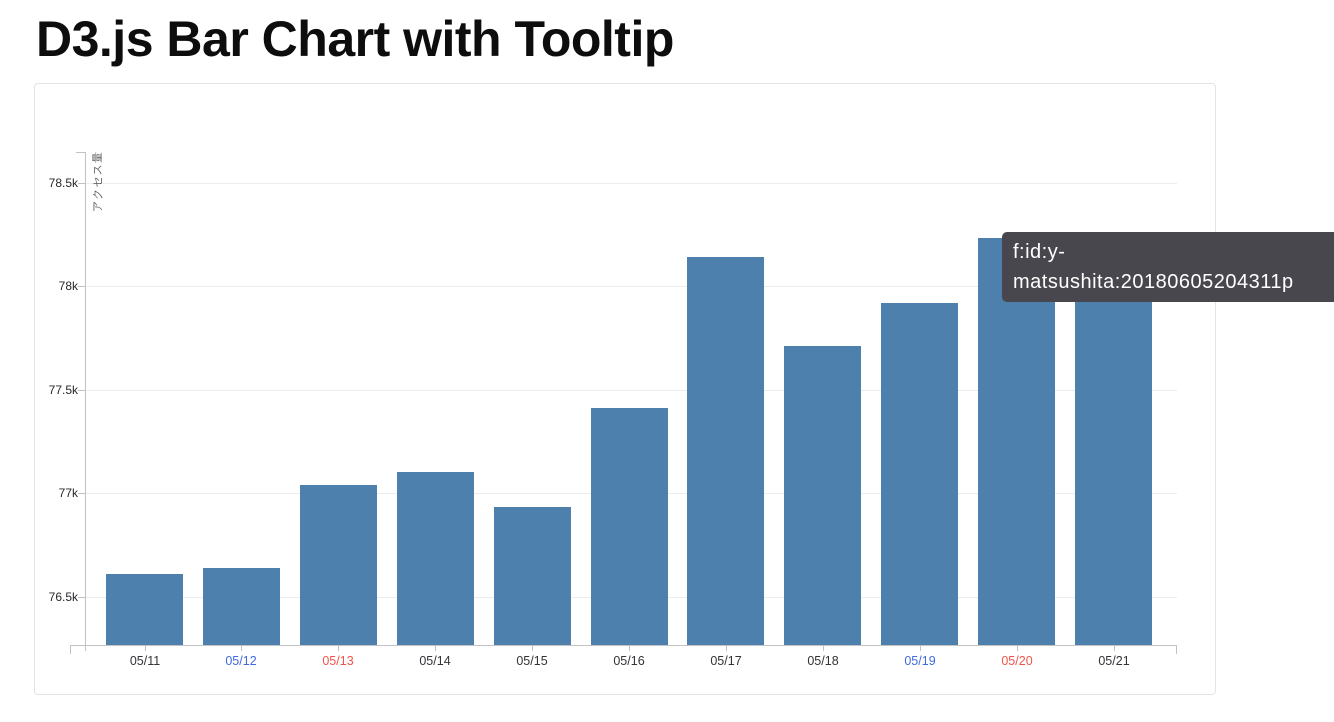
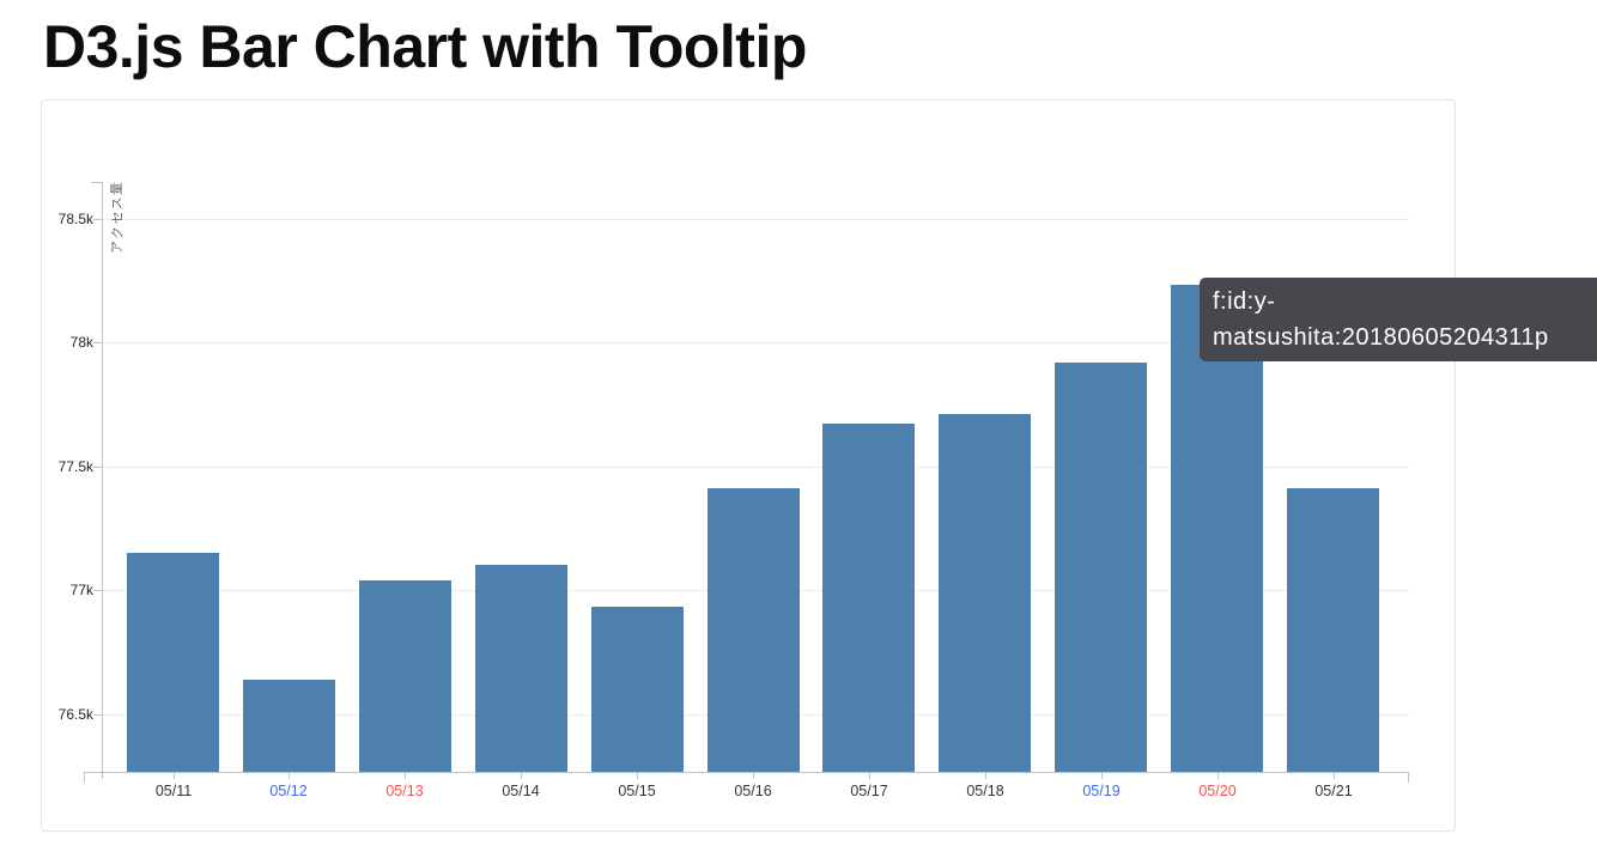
05/11: 76.61k -> 77.15k
05/17: 78.14k -> 77.67k
05/21: 78.13k -> 77.41k
